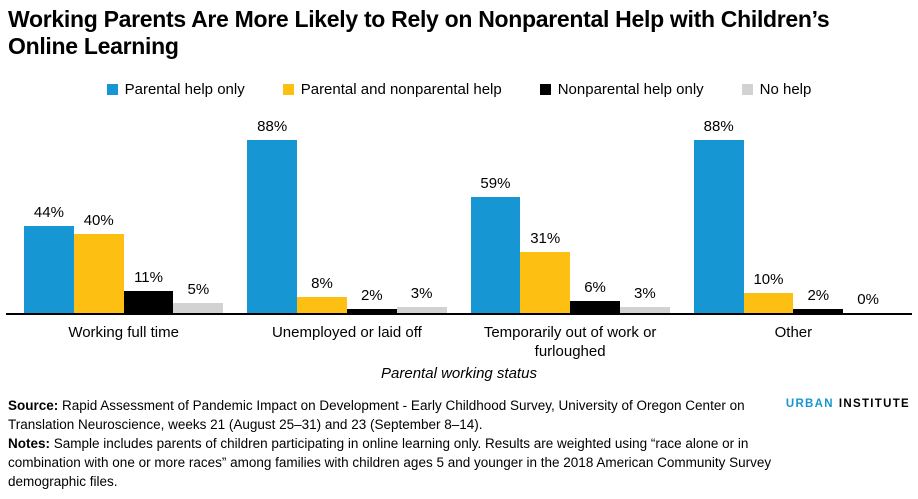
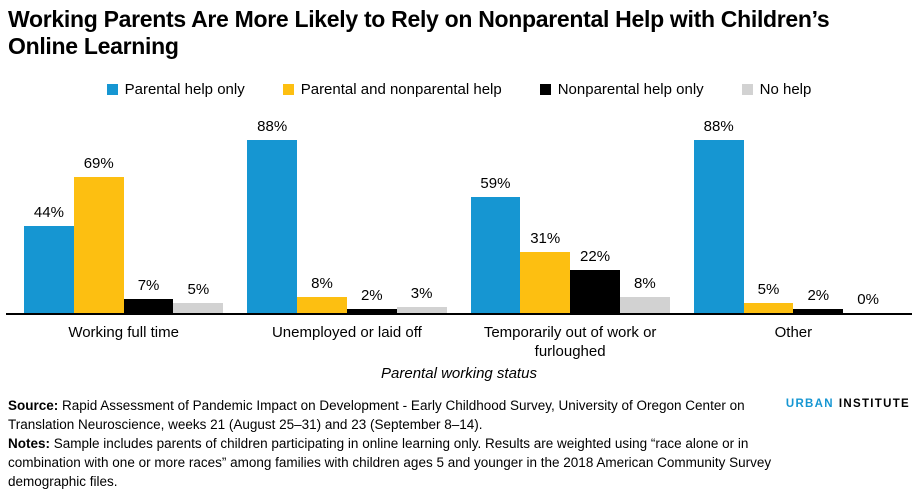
Parental and nonparental help/Working full time: 40% -> 69%
Nonparental help only/Working full time: 11% -> 7%
Nonparental help only/Temporarily out of work or furloughed: 6% -> 22%
No help/Temporarily out of work or furloughed: 3% -> 8%
Parental and nonparental help/Other: 10% -> 5%
